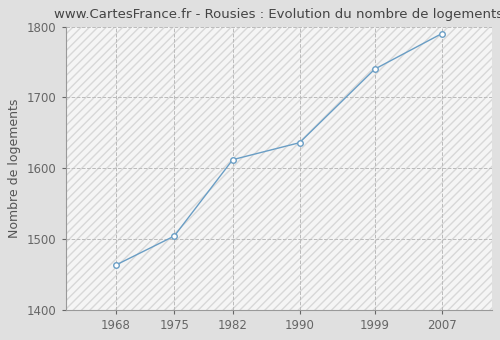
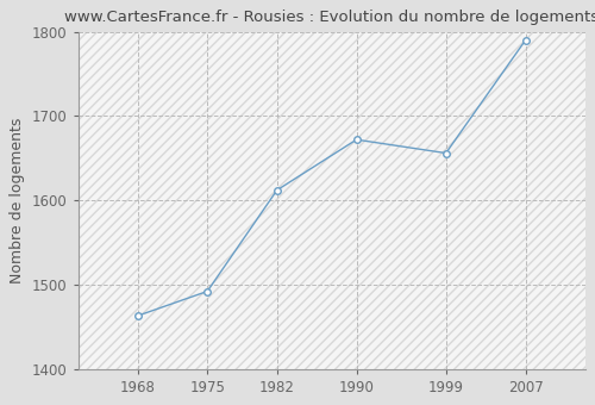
1975: 1504 -> 1492
1990: 1636 -> 1672
1999: 1740 -> 1656
